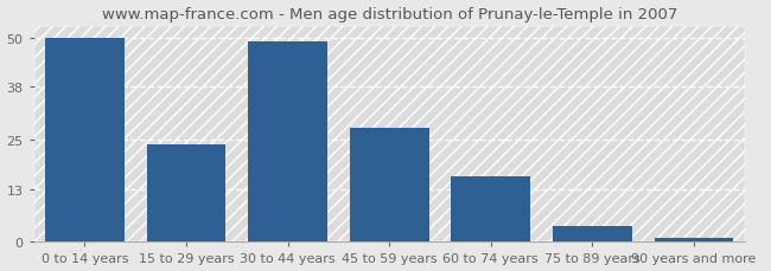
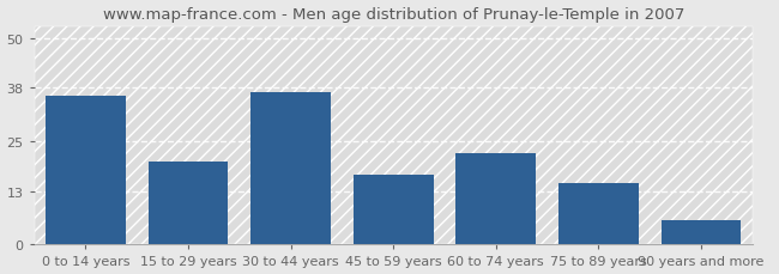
0 to 14 years: 50 -> 36
15 to 29 years: 24 -> 20
30 to 44 years: 49 -> 37
45 to 59 years: 28 -> 17
60 to 74 years: 16 -> 22
75 to 89 years: 4 -> 15
90 years and more: 1 -> 6
